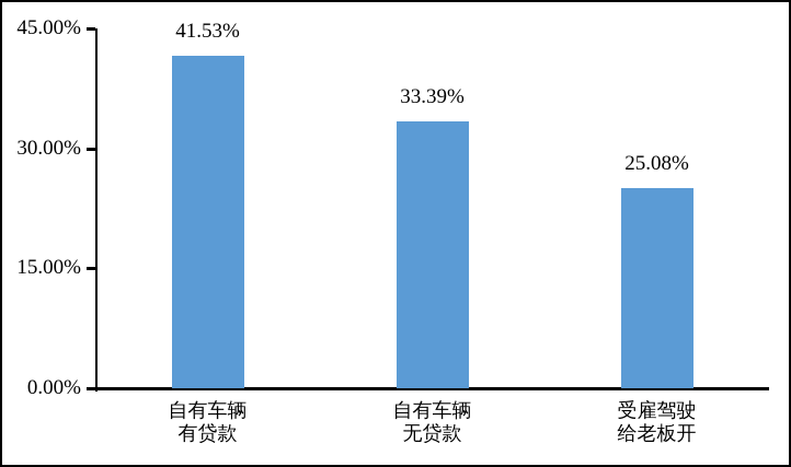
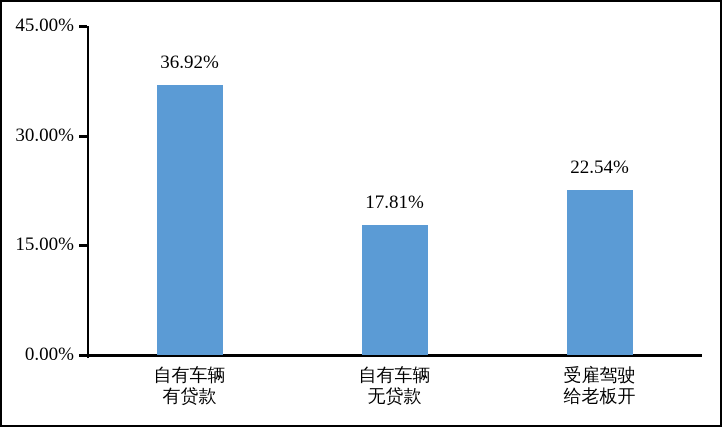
自有车辆 有贷款: 41.53% -> 36.92%
自有车辆 无贷款: 33.39% -> 17.81%
受雇驾驶 给老板开: 25.08% -> 22.54%
